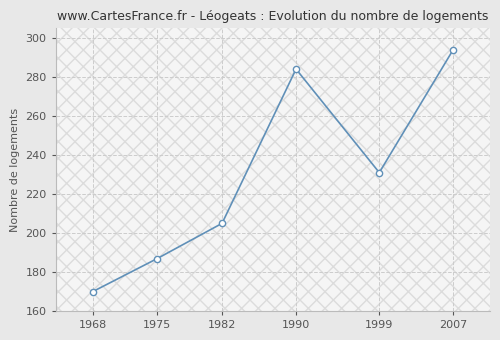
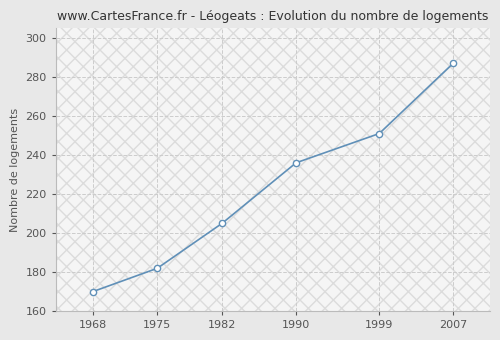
1975: 187 -> 182
1990: 284 -> 236
1999: 231 -> 251
2007: 294 -> 287
